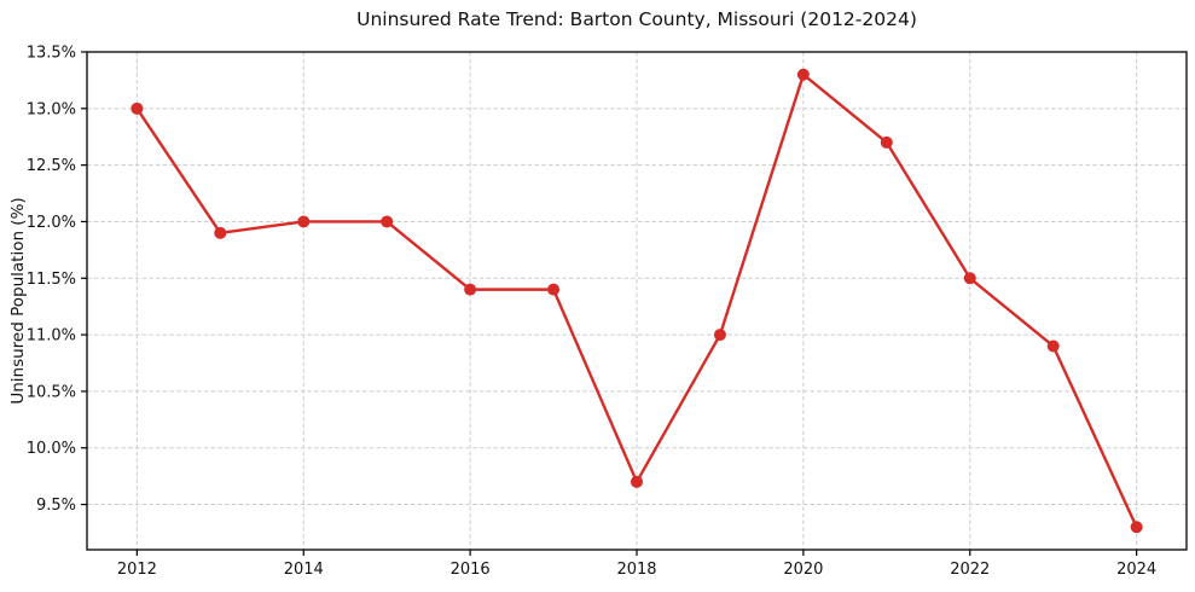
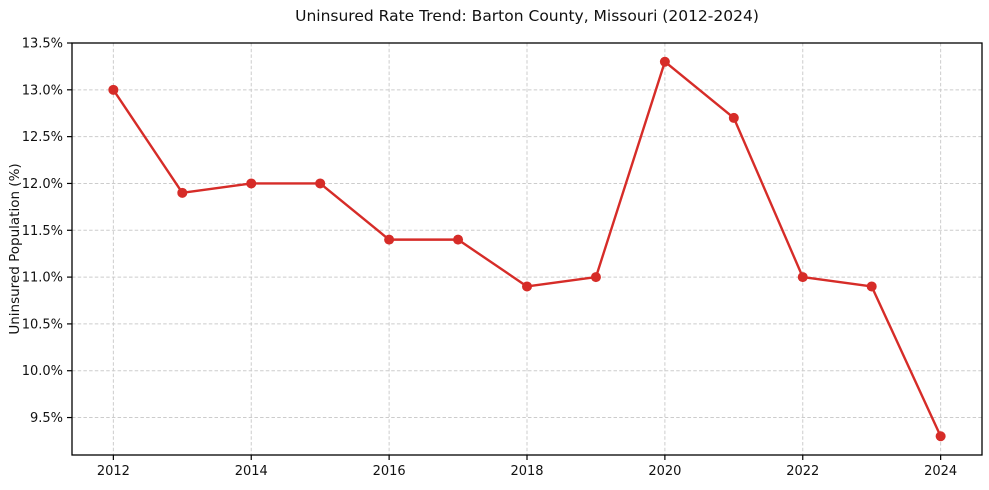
2018: 9.7% -> 10.9%
2022: 11.5% -> 11.0%
